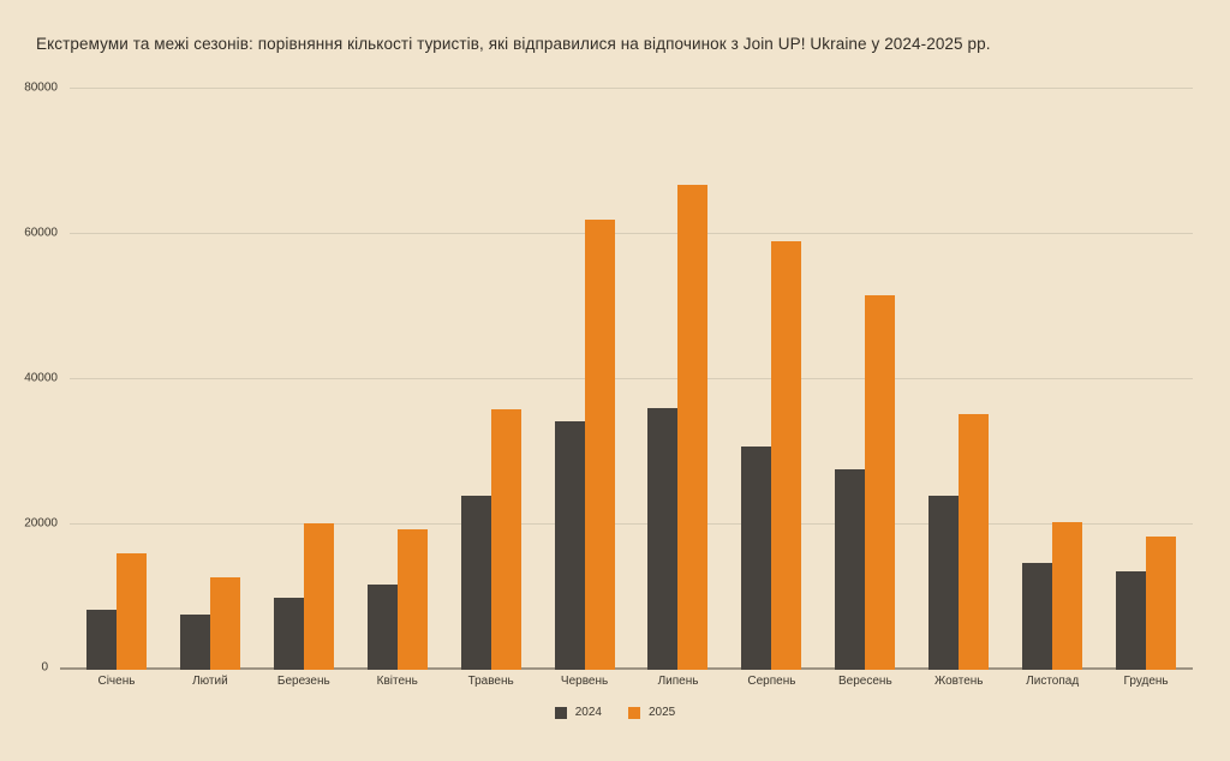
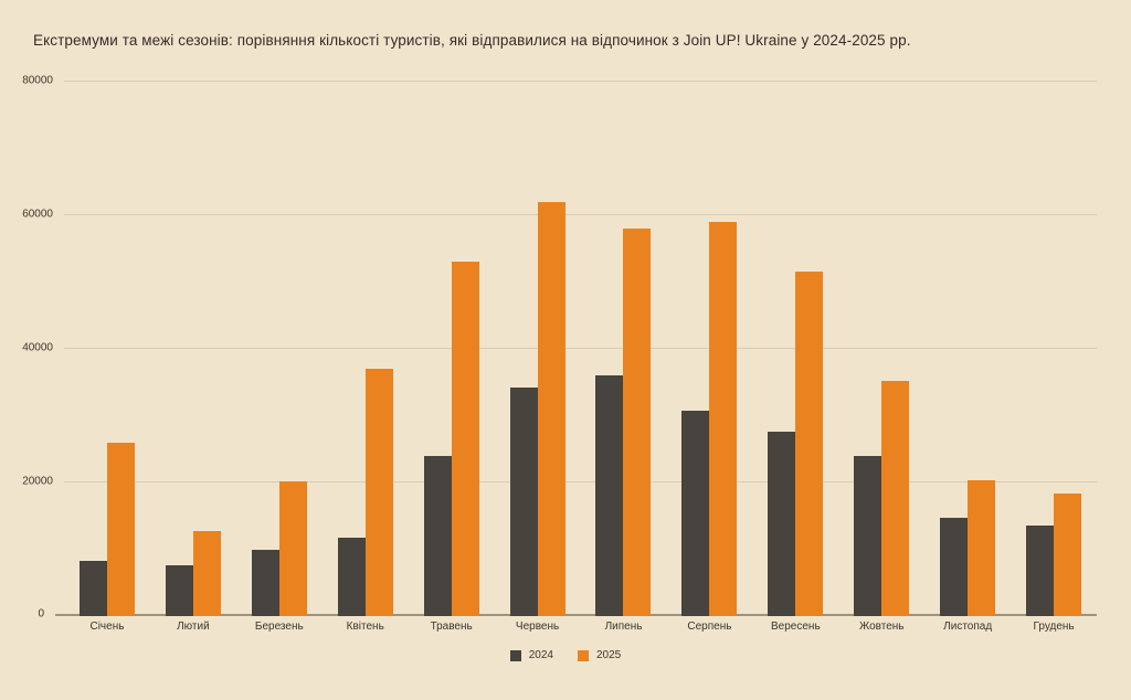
2025/Січень: 16000 -> 26000
2025/Квітень: 19000 -> 37000
2025/Травень: 36000 -> 53000
2025/Липень: 67000 -> 58000
